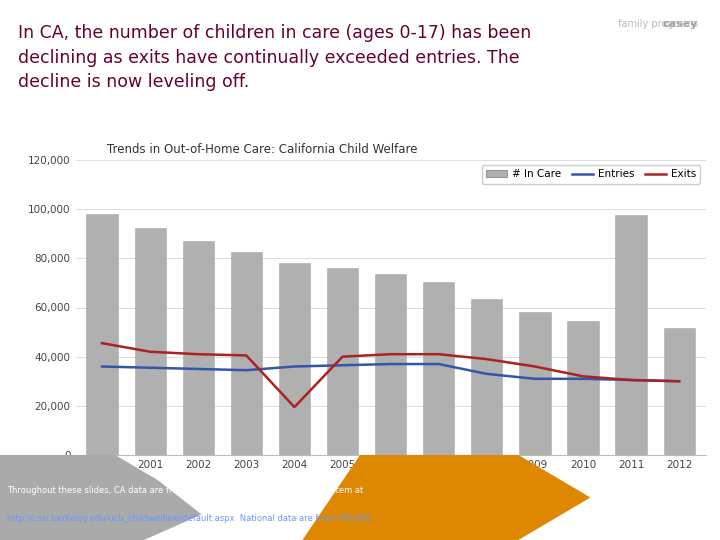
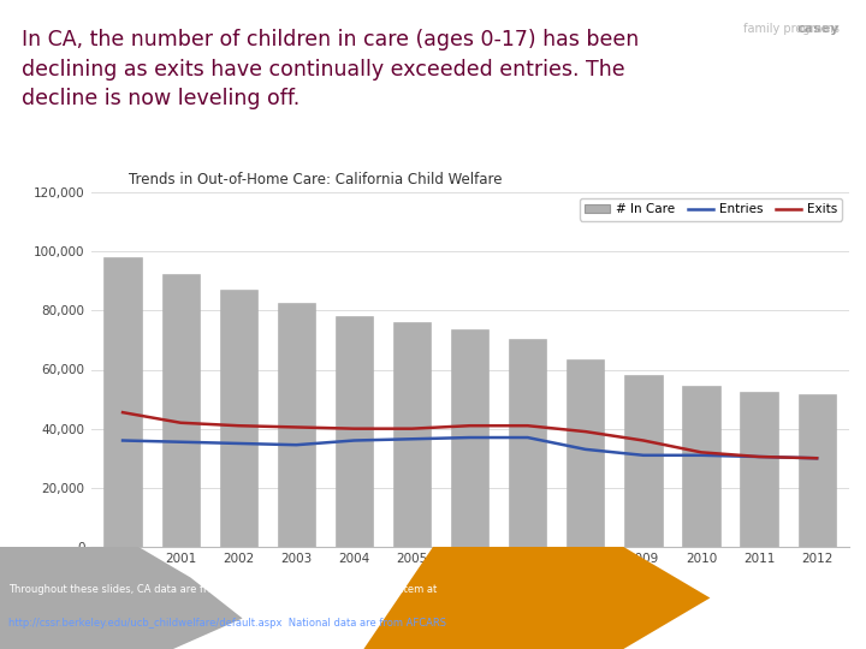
Exits/2004: 19,500 -> 40,000
# In Care/2011: 97,500 -> 52,500
